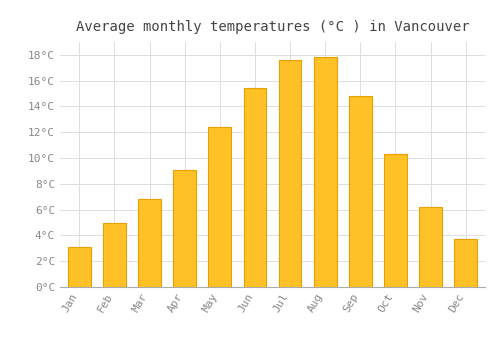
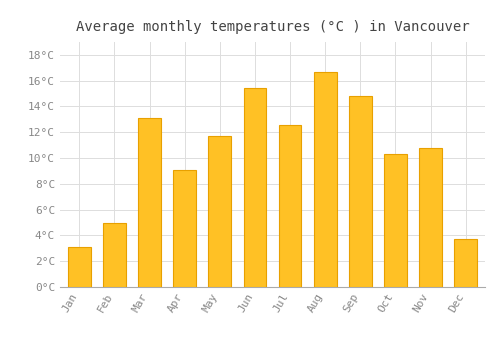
Mar: 6.8°C -> 13.1°C
May: 12.4°C -> 11.7°C
Jul: 17.6°C -> 12.6°C
Aug: 17.8°C -> 16.7°C
Nov: 6.2°C -> 10.8°C
